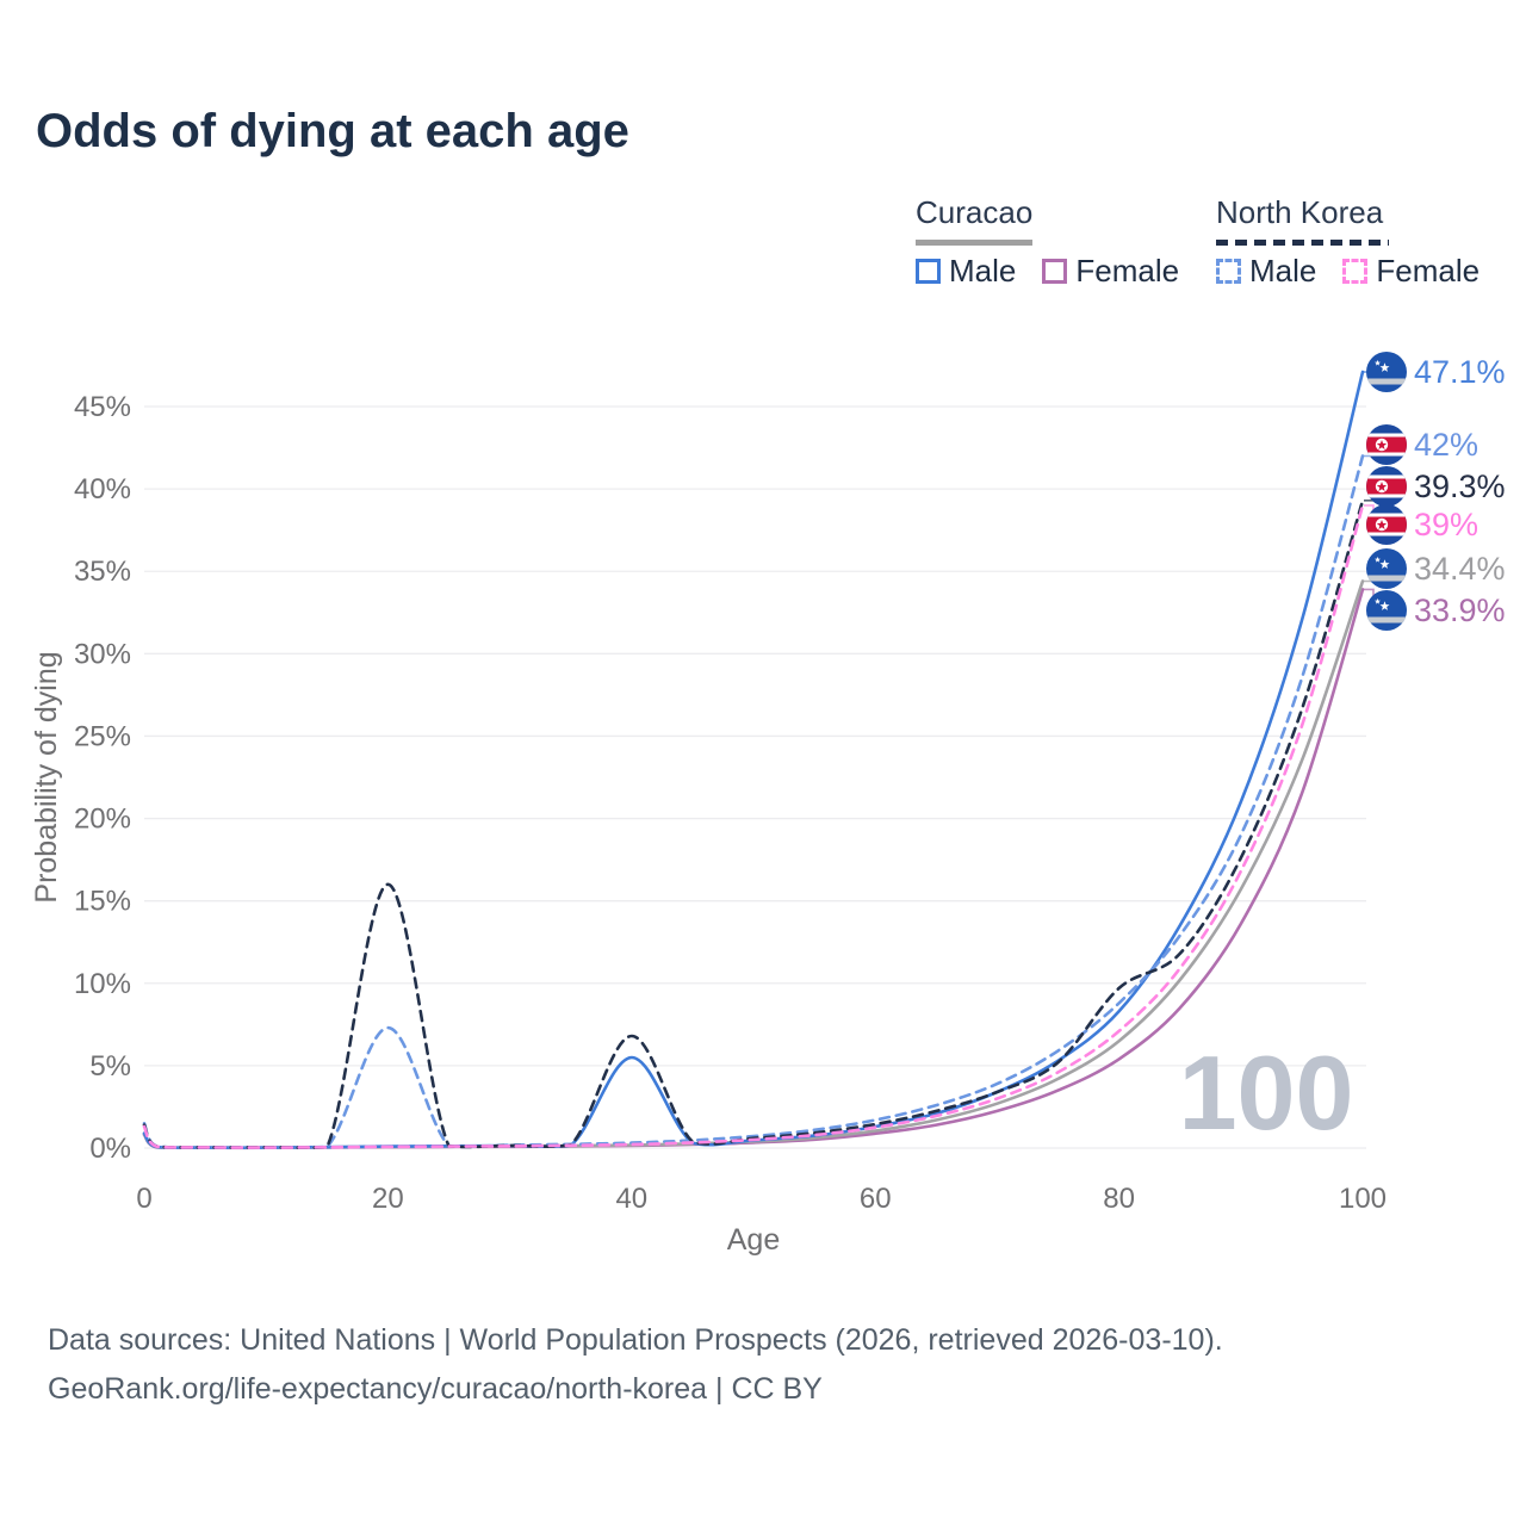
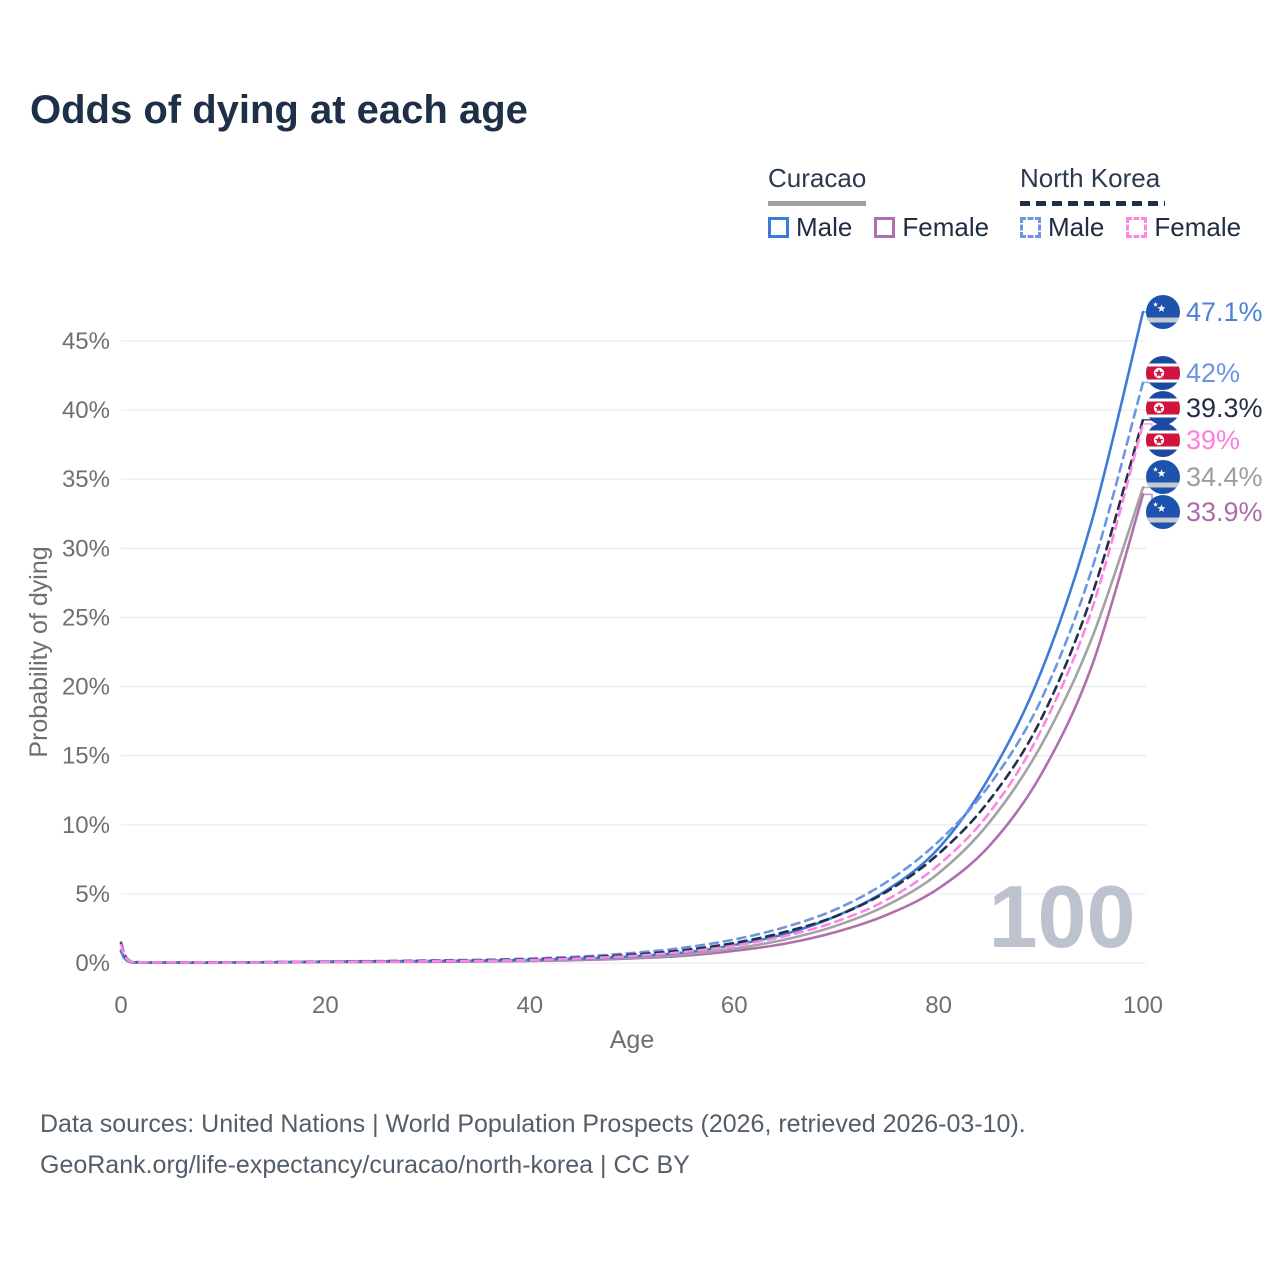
North Korea Male/20: 7.3% -> 0.1%
North Korea/20: 16.0% -> 0.1%
Curacao Male/40: 5.5% -> 0.2%
North Korea/40: 6.8% -> 0.3%
North Korea/80: 9.7% -> 7.9%
